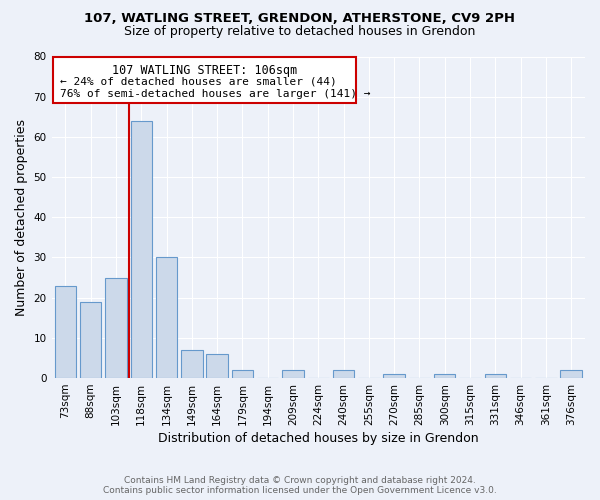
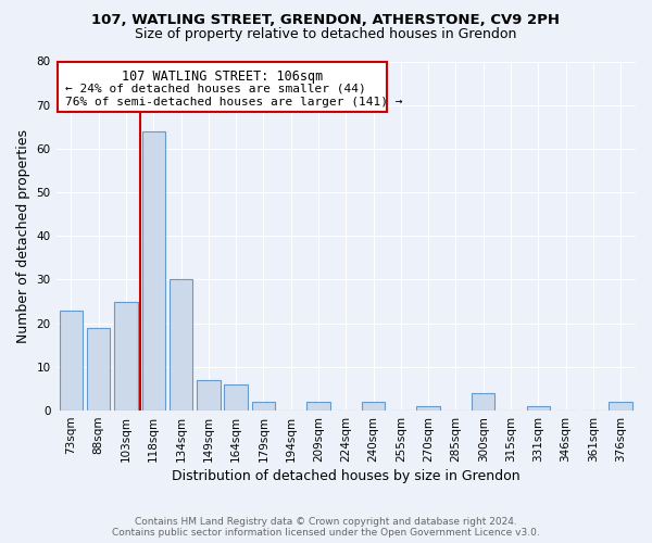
300sqm: 1 -> 4
